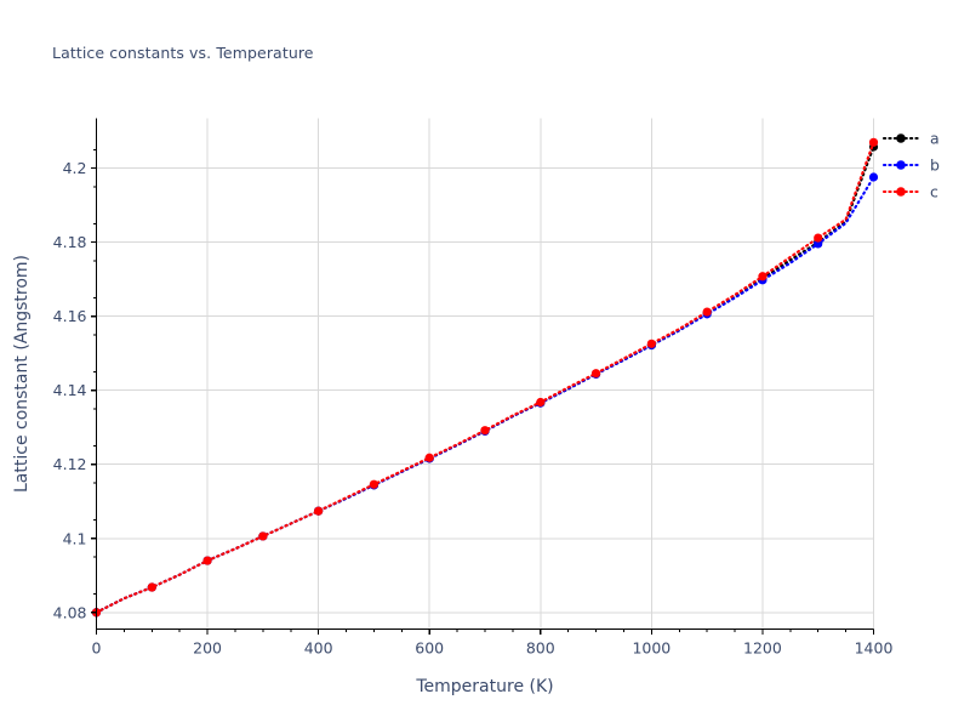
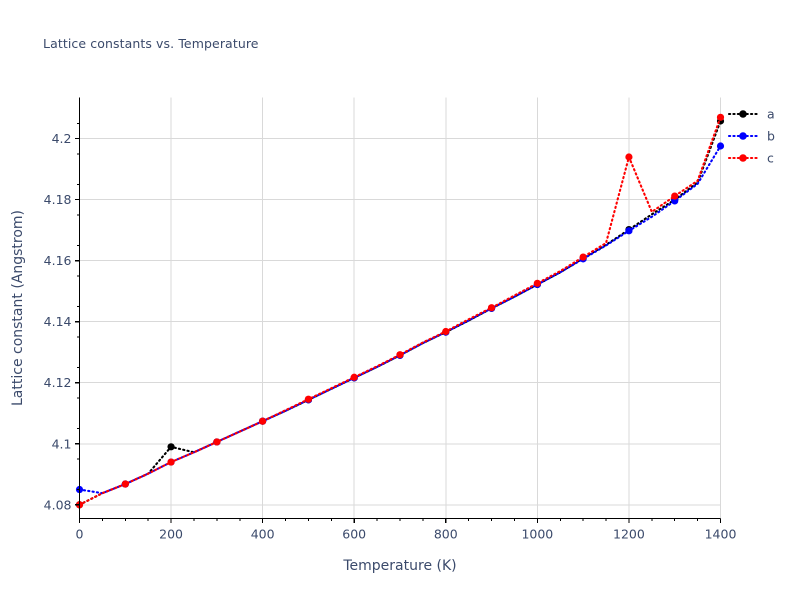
b/0: 4.080 -> 4.085
a/200: 4.094 -> 4.099
c/1200: 4.171 -> 4.194
